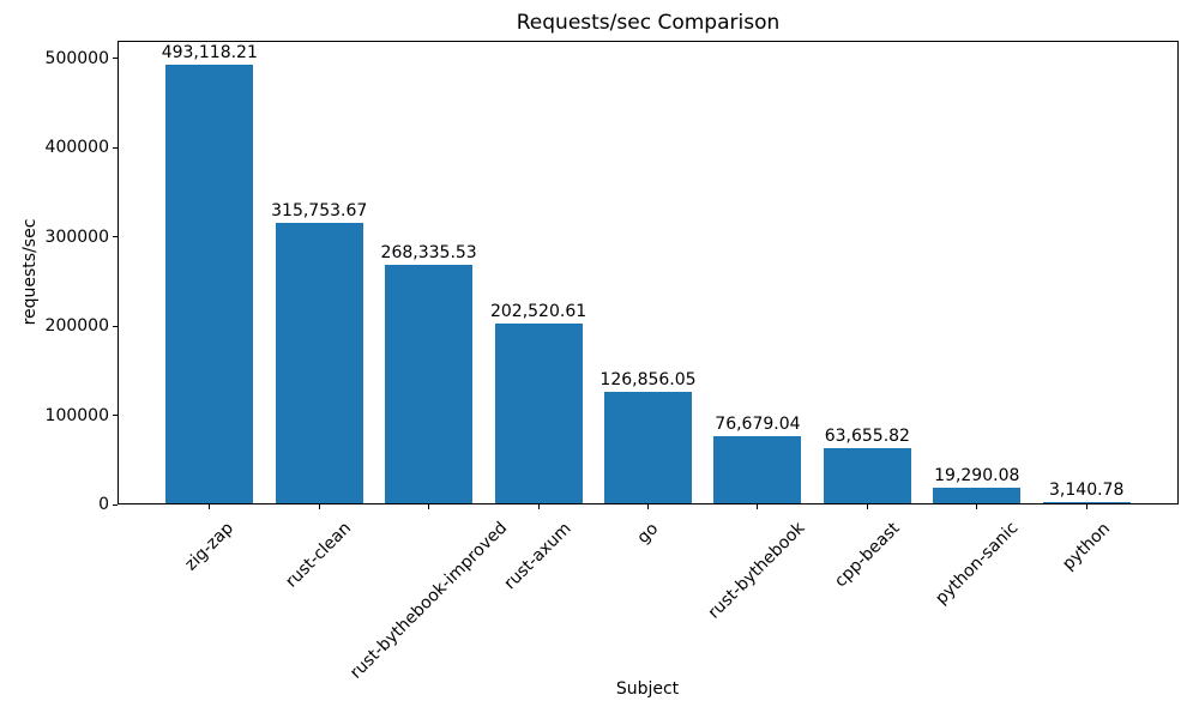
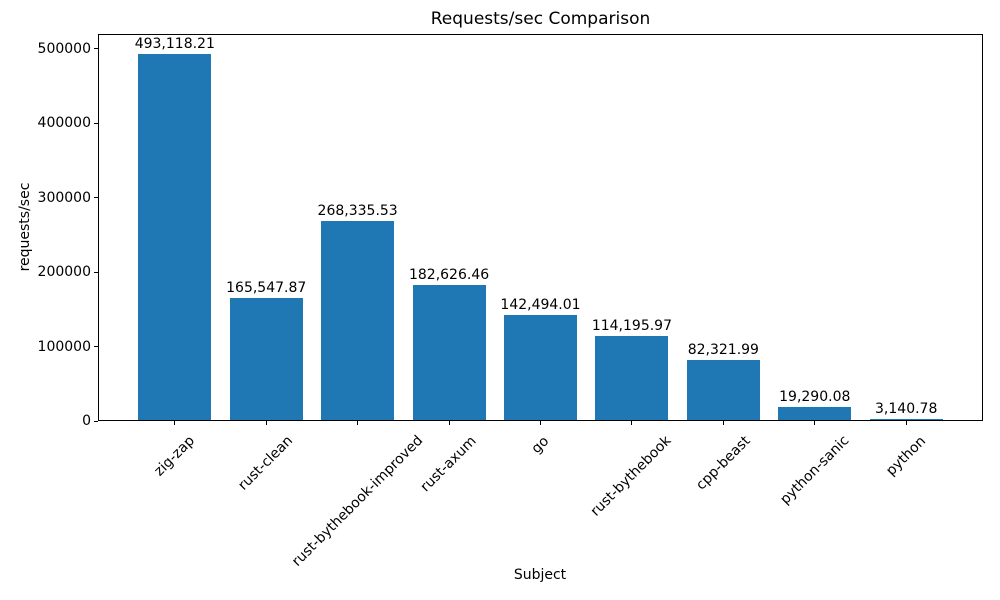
rust-clean: 315,753.67 -> 165,547.87
rust-axum: 202,520.61 -> 182,626.46
go: 126,856.05 -> 142,494.01
rust-bythebook: 76,679.04 -> 114,195.97
cpp-beast: 63,655.82 -> 82,321.99
